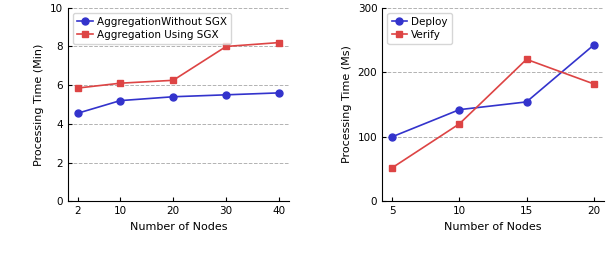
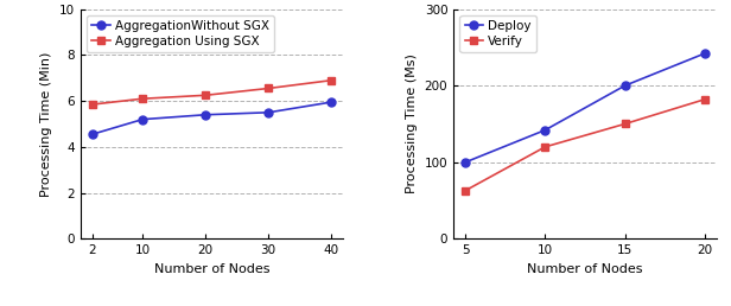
Aggregation Using SGX/30: 8.0 -> 6.5
AggregationWithout SGX/40: 5.6 -> 6.0
Aggregation Using SGX/40: 8.2 -> 6.9
Verify/5: 52 -> 63
Deploy/15: 154 -> 200
Verify/15: 220 -> 150
